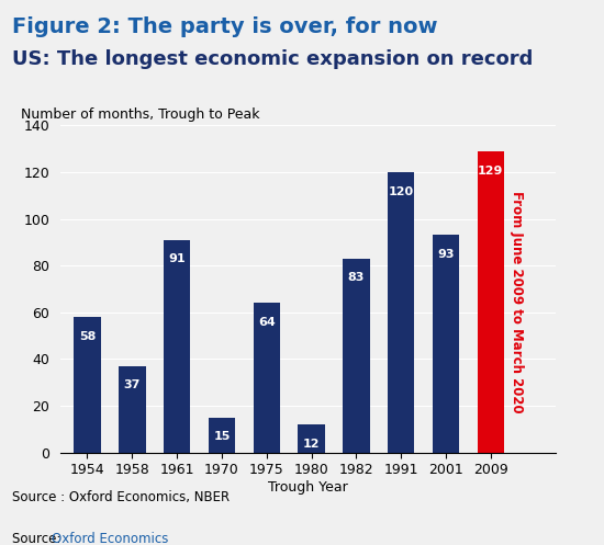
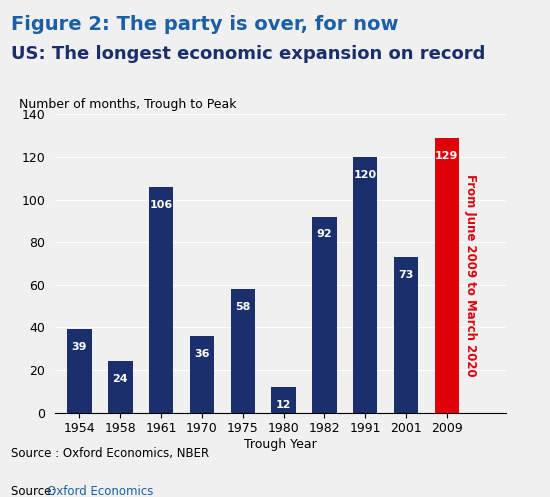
1954: 58 -> 39
1958: 37 -> 24
1961: 91 -> 106
1970: 15 -> 36
1975: 64 -> 58
1982: 83 -> 92
2001: 93 -> 73
